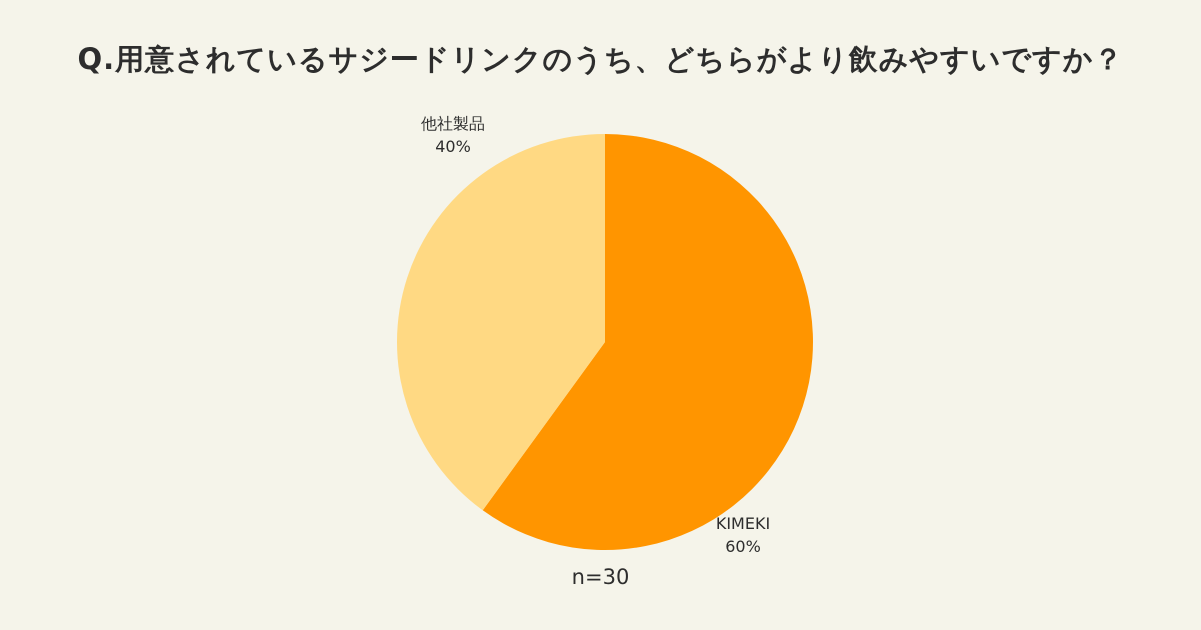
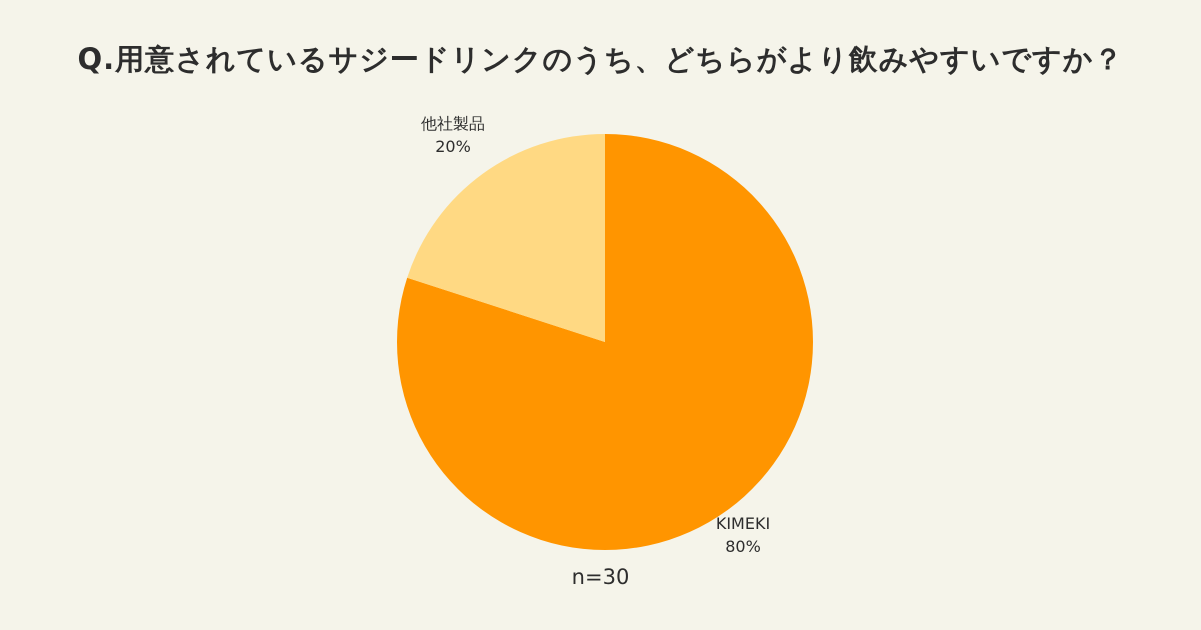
KIMEKI: 60% -> 80%
他社製品: 40% -> 20%
